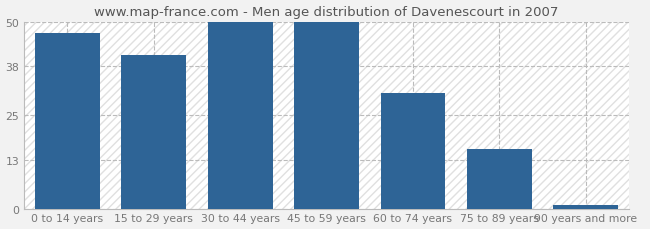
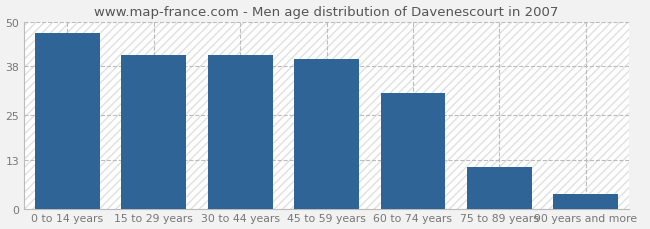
30 to 44 years: 50 -> 41
45 to 59 years: 50 -> 40
75 to 89 years: 16 -> 11
90 years and more: 1 -> 4
